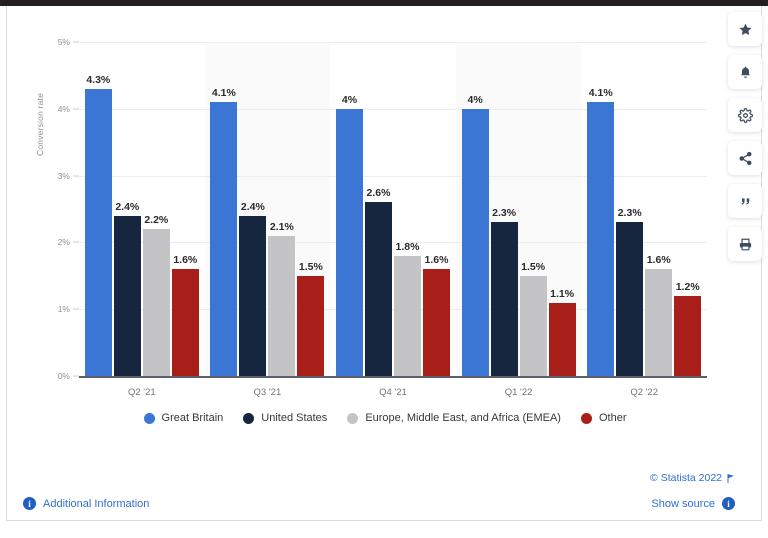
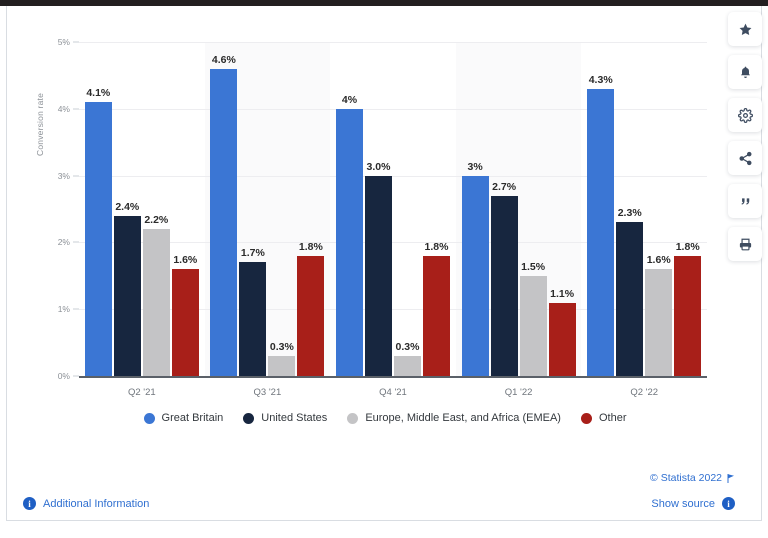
Great Britain/Q2 '21: 4.3% -> 4.1%
Great Britain/Q3 '21: 4.1% -> 4.6%
United States/Q3 '21: 2.4% -> 1.7%
Europe, Middle East, and Africa (EMEA)/Q3 '21: 2.1% -> 0.3%
Other/Q3 '21: 1.5% -> 1.8%
United States/Q4 '21: 2.6% -> 3.0%
Europe, Middle East, and Africa (EMEA)/Q4 '21: 1.8% -> 0.3%
Other/Q4 '21: 1.6% -> 1.8%
Great Britain/Q1 '22: 4% -> 3%
United States/Q1 '22: 2.3% -> 2.7%
Great Britain/Q2 '22: 4.1% -> 4.3%
Other/Q2 '22: 1.2% -> 1.8%
